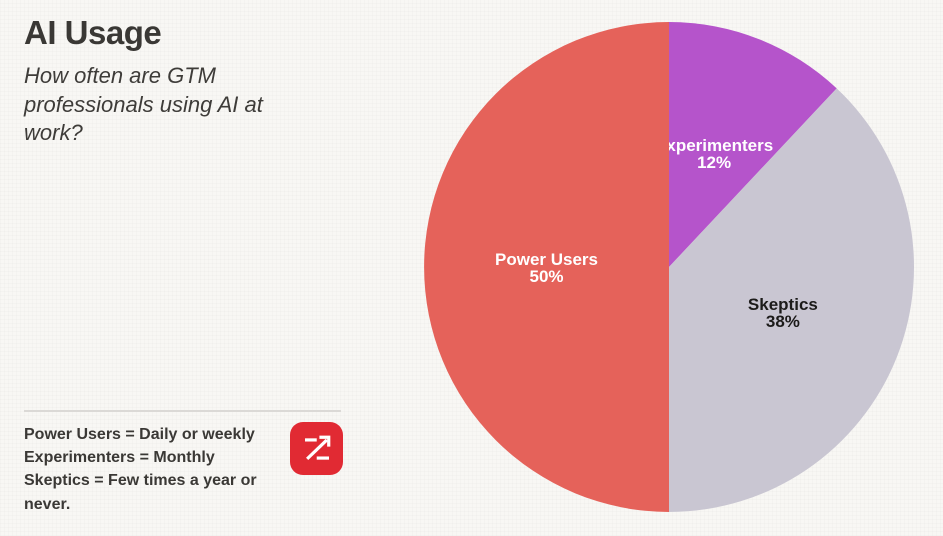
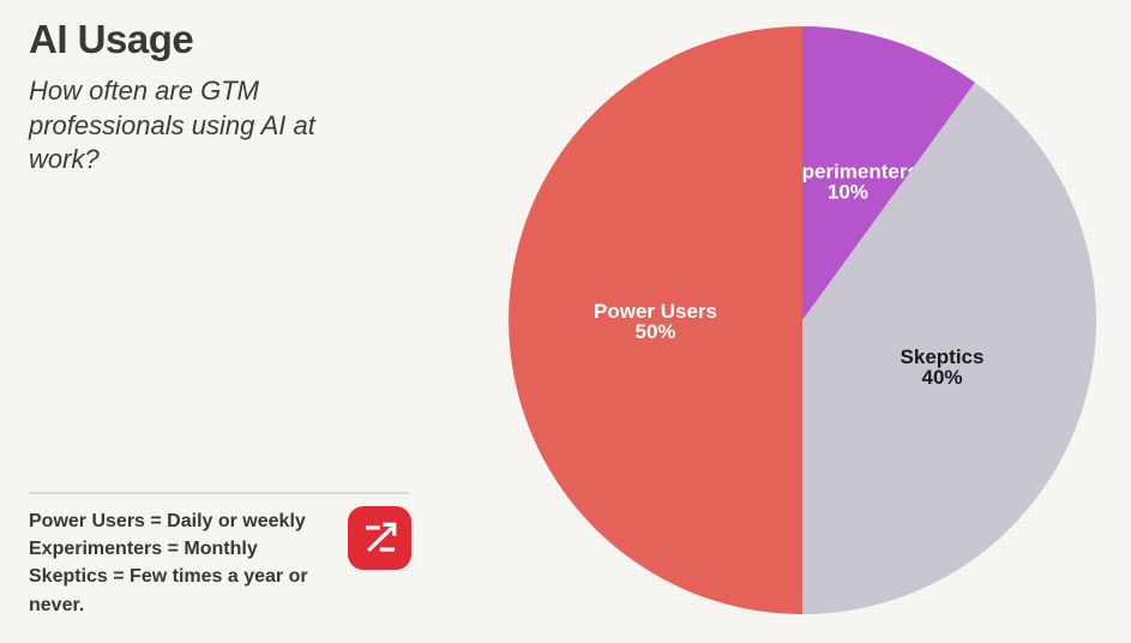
Experimenters: 12% -> 10%
Skeptics: 38% -> 40%
